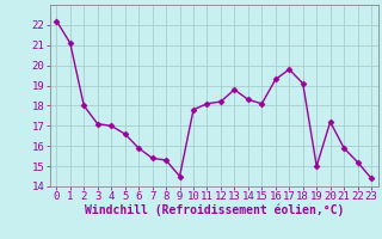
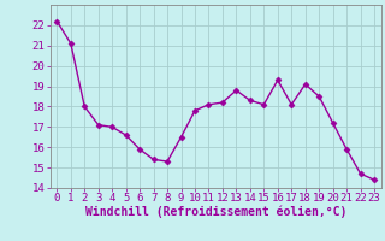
9: 14.5 -> 16.5
17: 19.8 -> 18.1
19: 15.0 -> 18.5
22: 15.2 -> 14.7
